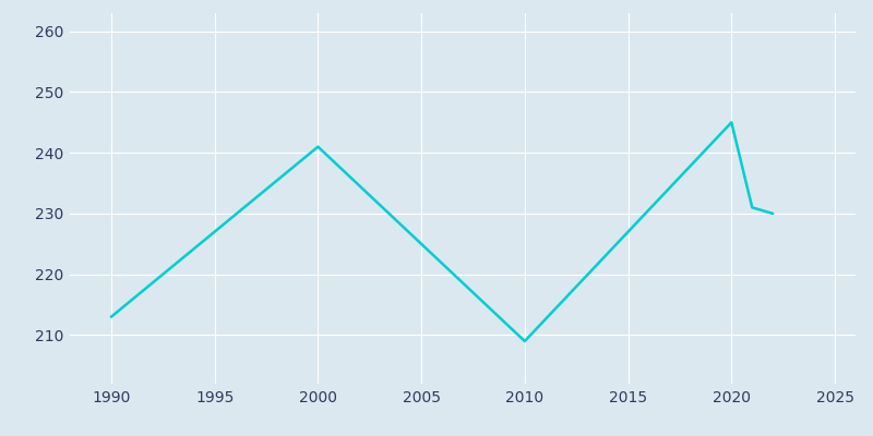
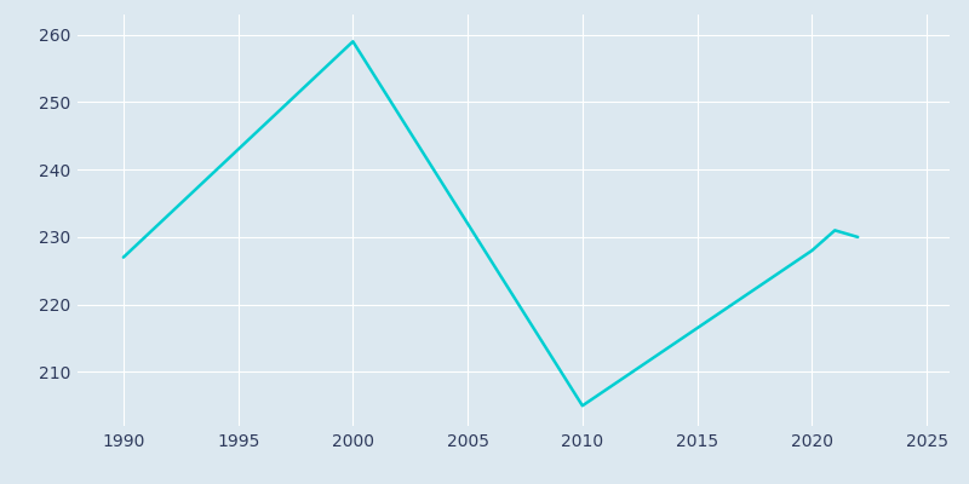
1990: 213 -> 227
2000: 241 -> 259
2010: 209 -> 205
2020: 245 -> 228
